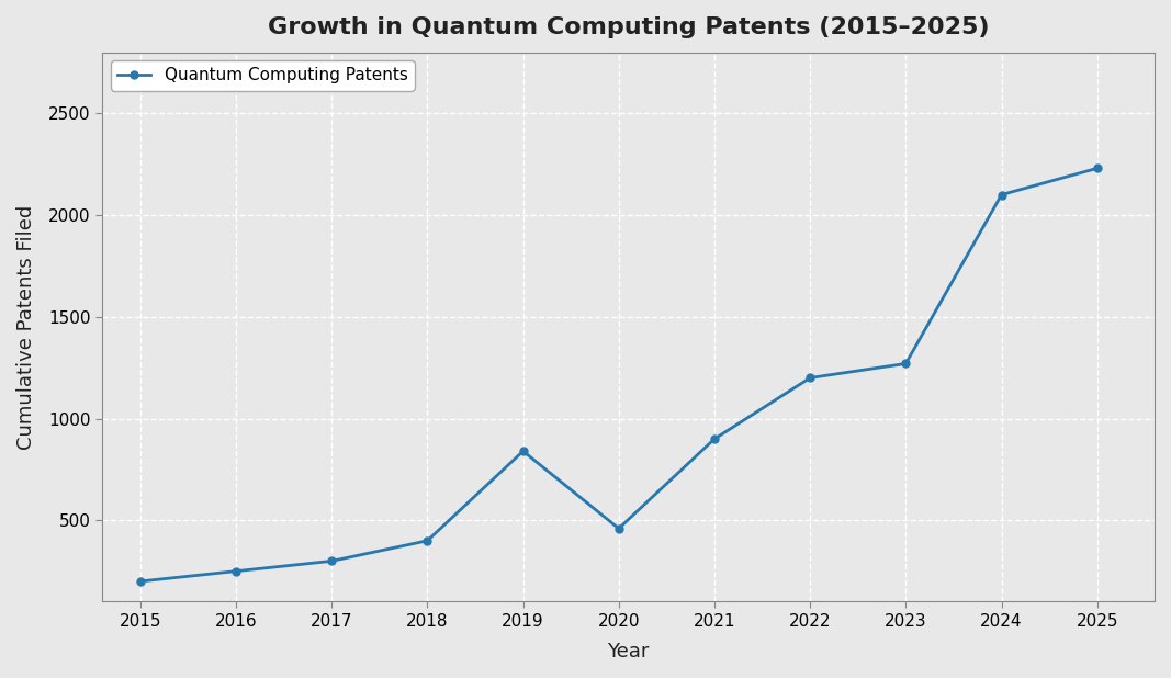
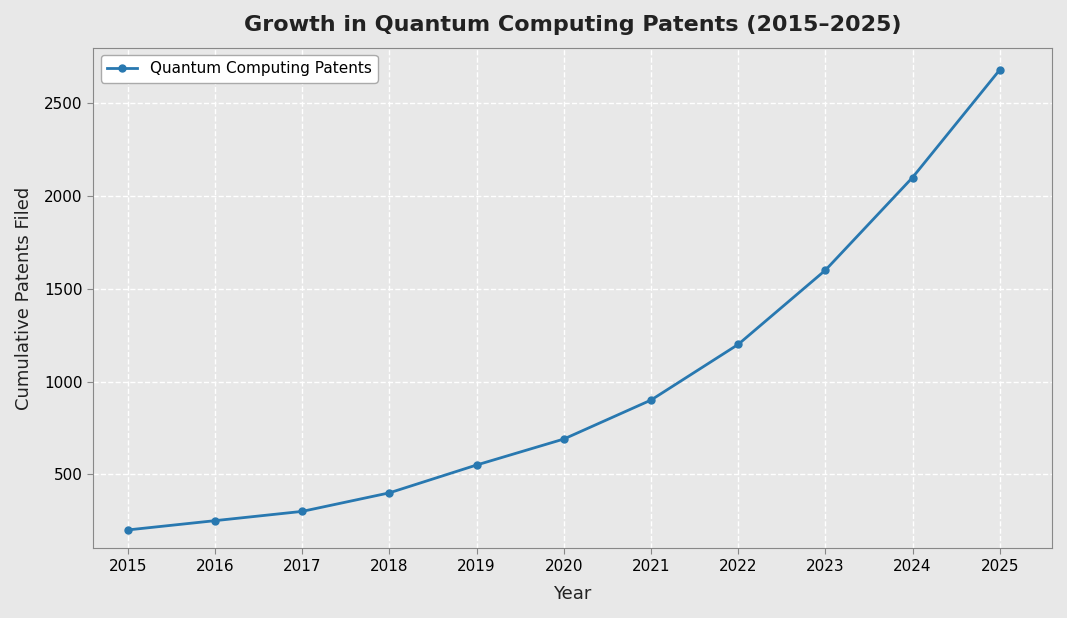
2019: 840 -> 550
2020: 460 -> 690
2023: 1270 -> 1600
2025: 2230 -> 2680
